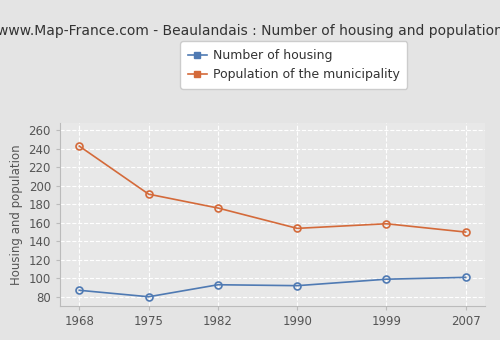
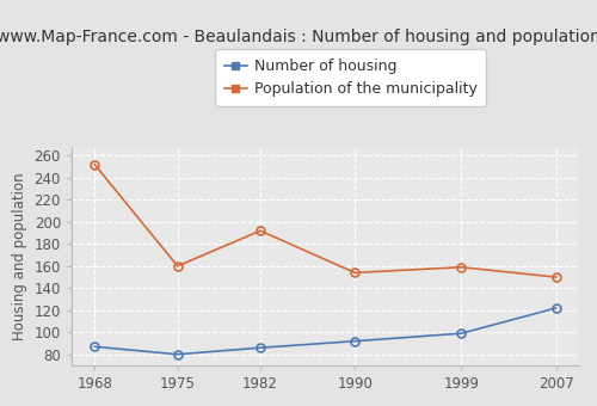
Population of the municipality/1968: 243 -> 252
Population of the municipality/1975: 191 -> 160
Number of housing/1982: 93 -> 86
Population of the municipality/1982: 176 -> 192
Number of housing/2007: 101 -> 122
